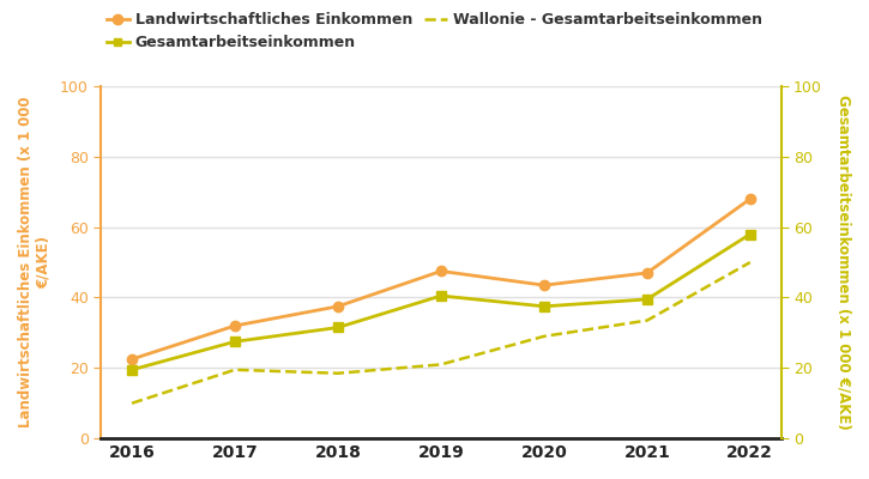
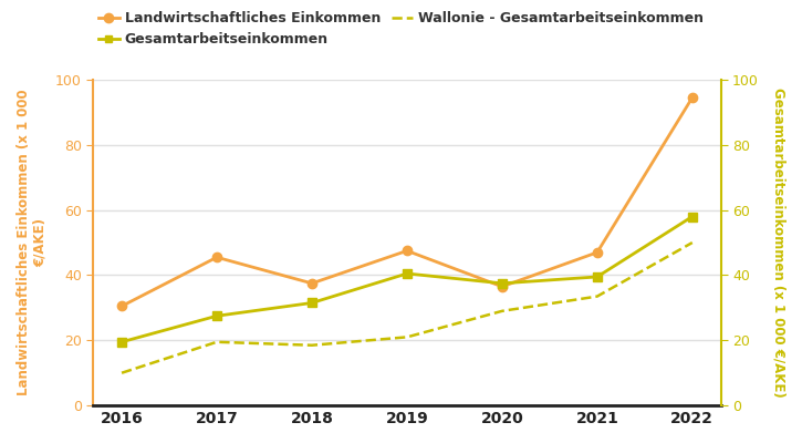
Landwirtschaftliches Einkommen/2016: 22.5 -> 30.5
Landwirtschaftliches Einkommen/2017: 32.0 -> 45.5
Landwirtschaftliches Einkommen/2020: 43.5 -> 36.5
Landwirtschaftliches Einkommen/2022: 68.0 -> 94.5
